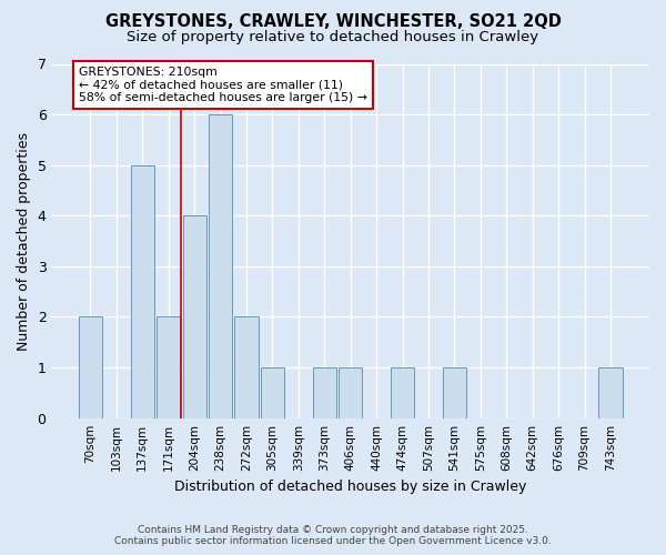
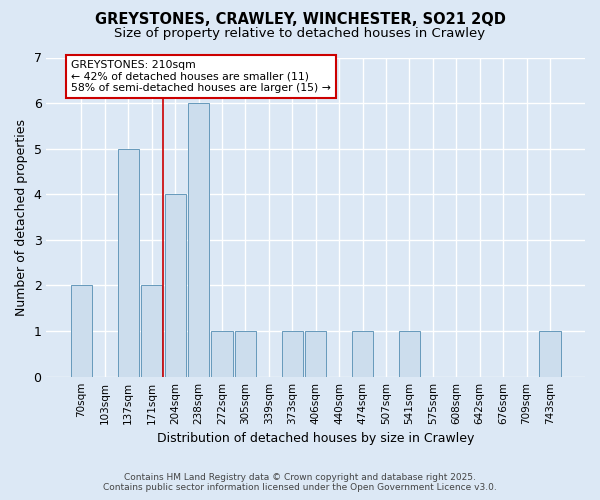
272sqm: 2 -> 1
